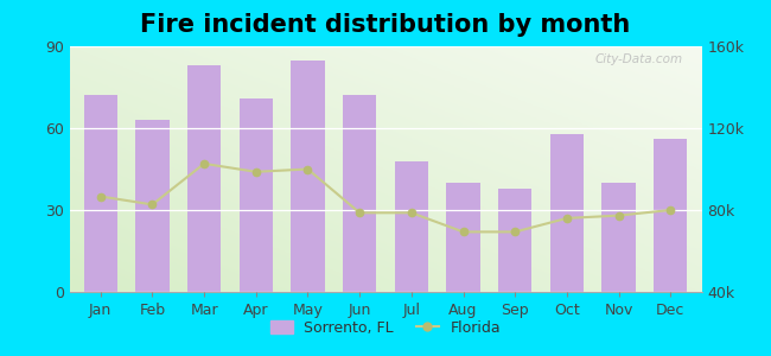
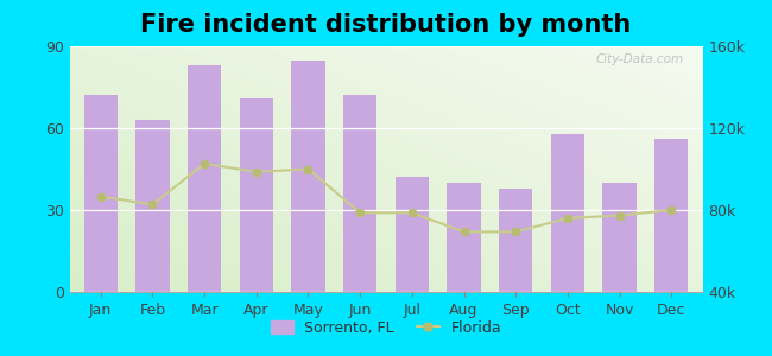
Sorrento, FL/Jul: 48 -> 42
